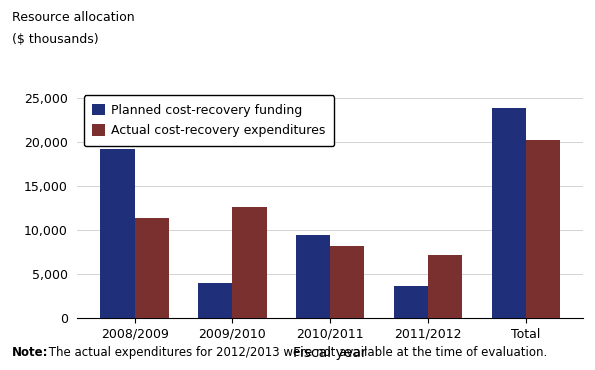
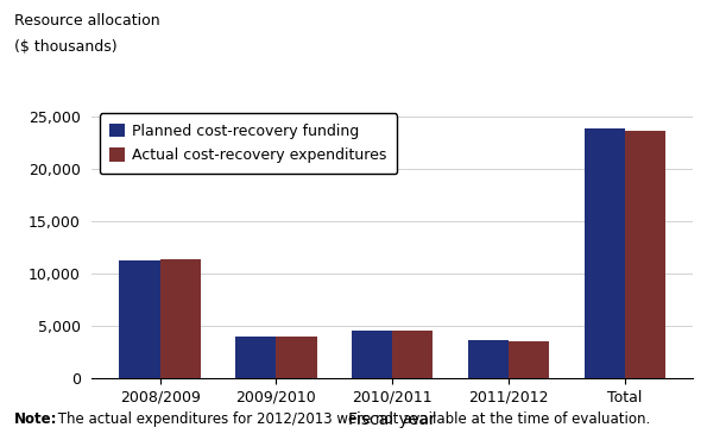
Planned cost-recovery funding/2008/2009: 19,200 -> 11,200
Actual cost-recovery expenditures/2009/2010: 12,600 -> 4,000
Planned cost-recovery funding/2010/2011: 9,400 -> 4,600
Actual cost-recovery expenditures/2010/2011: 8,200 -> 4,500
Actual cost-recovery expenditures/2011/2012: 7,200 -> 3,600
Actual cost-recovery expenditures/Total: 20,200 -> 23,600
